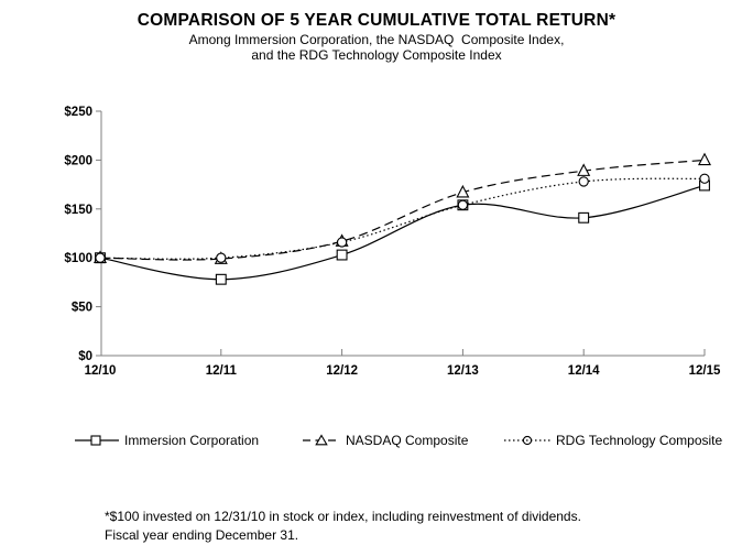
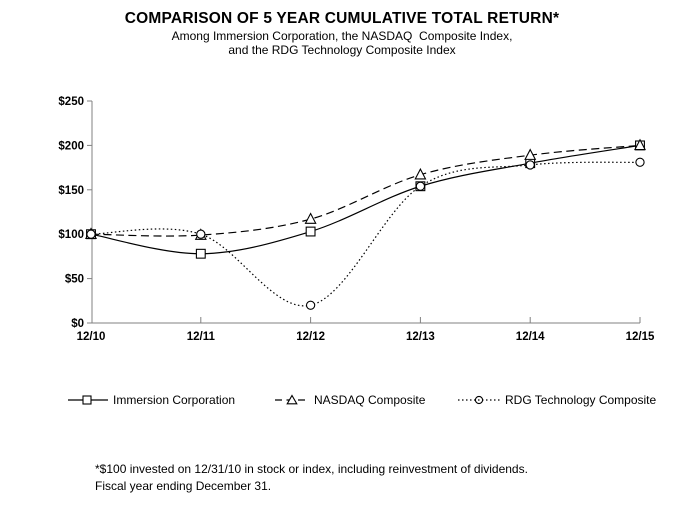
RDG Technology Composite/12/12: $120 -> $20
Immersion Corporation/12/14: $140 -> $180
Immersion Corporation/12/15: $170 -> $200
